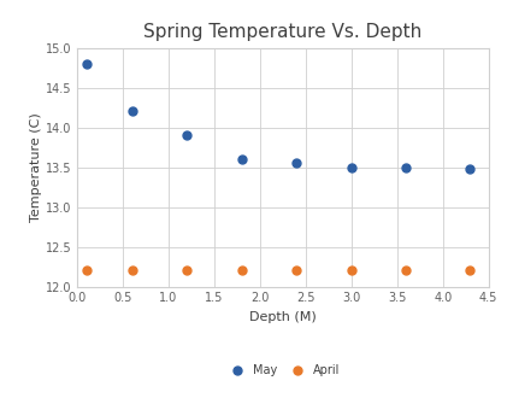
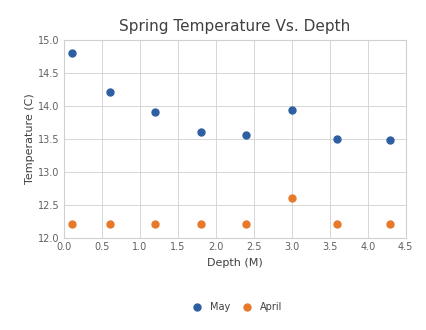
May/3.0: 13.50 -> 13.94
April/3.0: 12.2 -> 12.6
